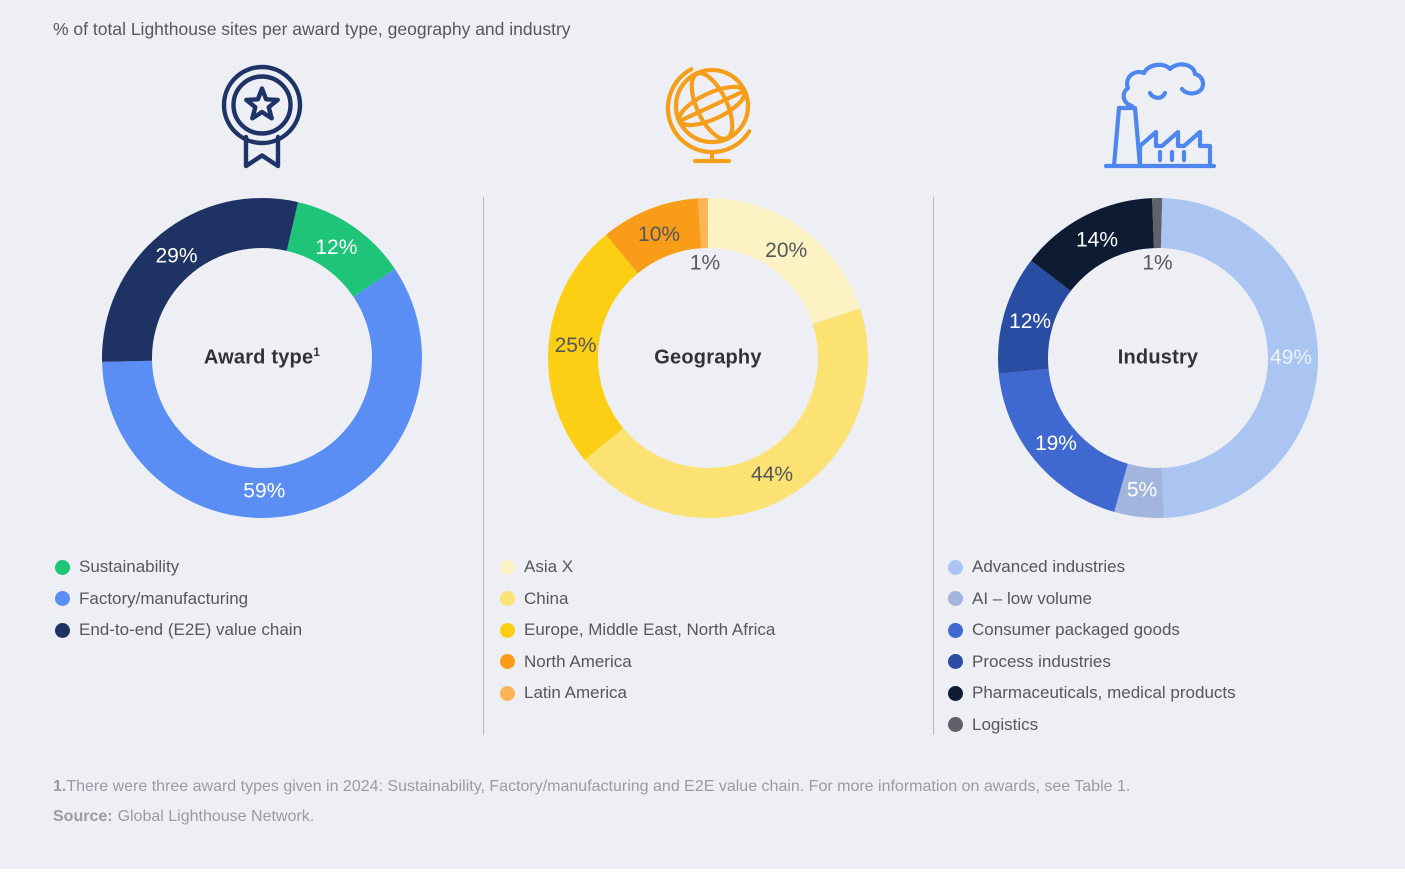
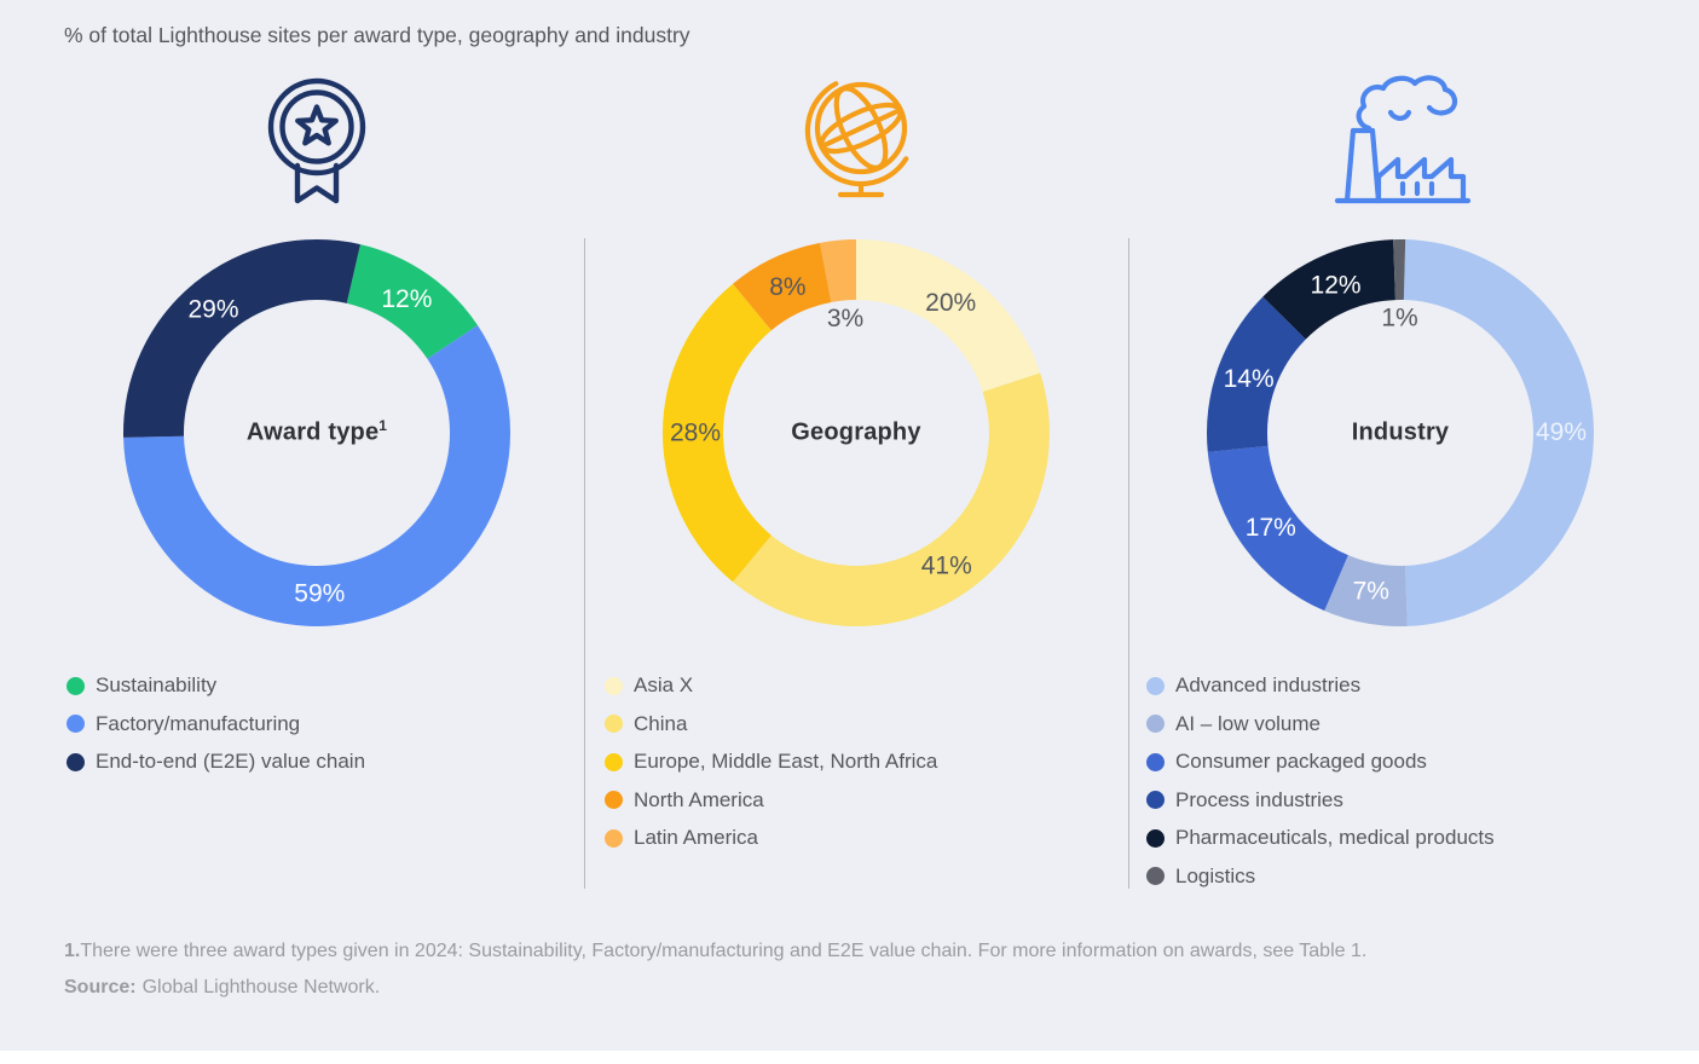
Geography/China: 44% -> 41%
Geography/Europe, Middle East, North Africa: 25% -> 28%
Geography/North America: 10% -> 8%
Geography/Latin America: 1% -> 3%
Industry/AI – low volume: 5% -> 7%
Industry/Consumer packaged goods: 19% -> 17%
Industry/Process industries: 12% -> 14%
Industry/Pharmaceuticals, medical products: 14% -> 12%
